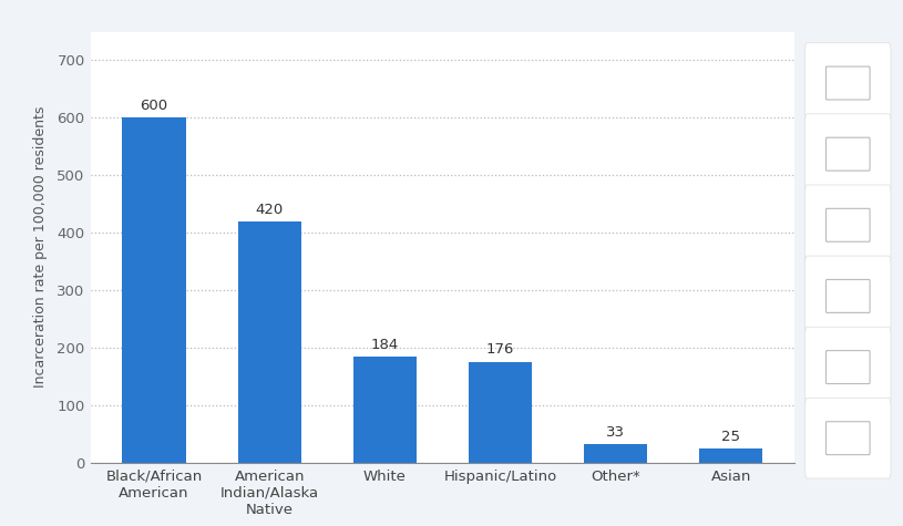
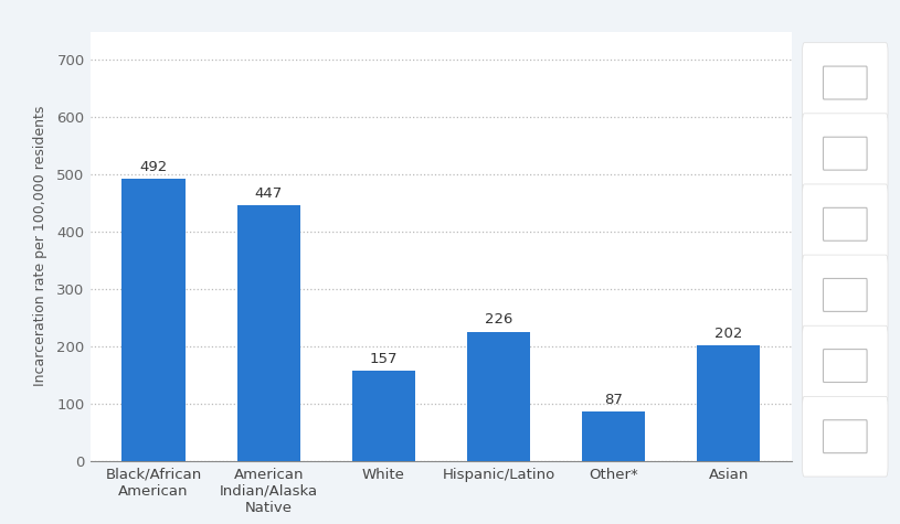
Black/African American: 600 -> 492
American Indian/Alaska Native: 420 -> 447
White: 184 -> 157
Hispanic/Latino: 176 -> 226
Other*: 33 -> 87
Asian: 25 -> 202
